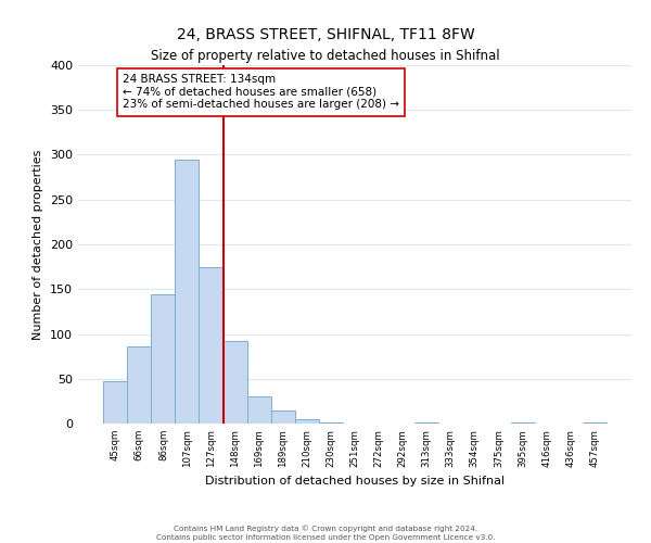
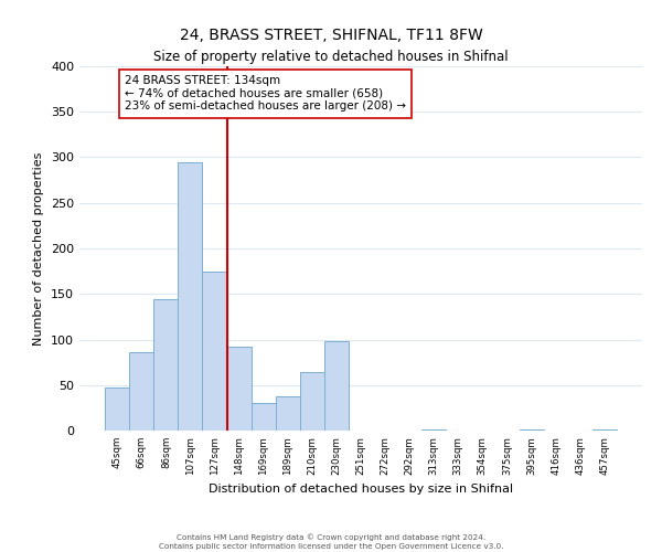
189sqm: 15 -> 38
210sqm: 5 -> 64
230sqm: 1 -> 98
